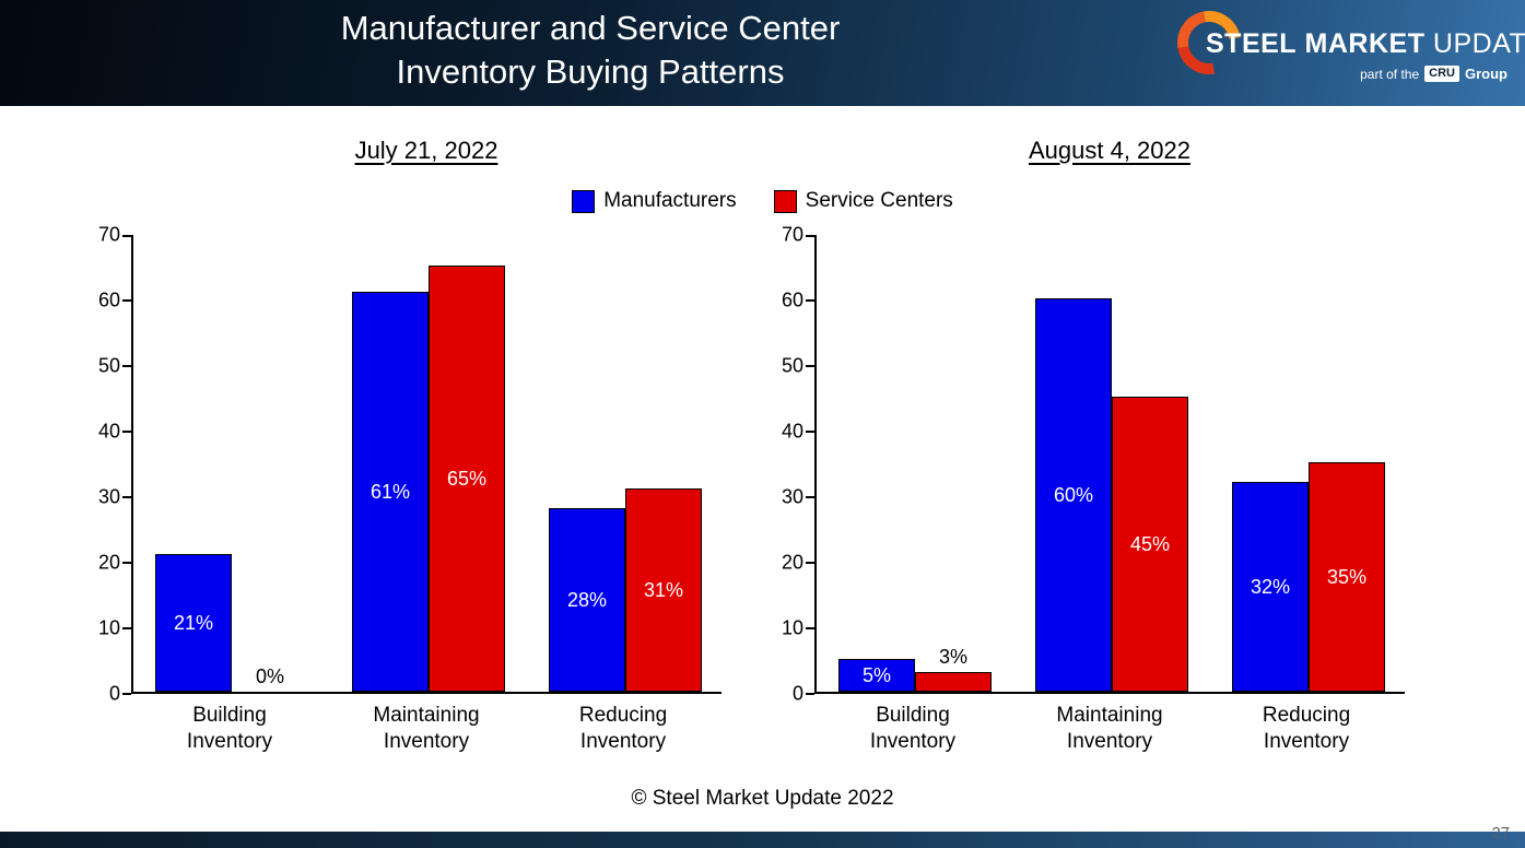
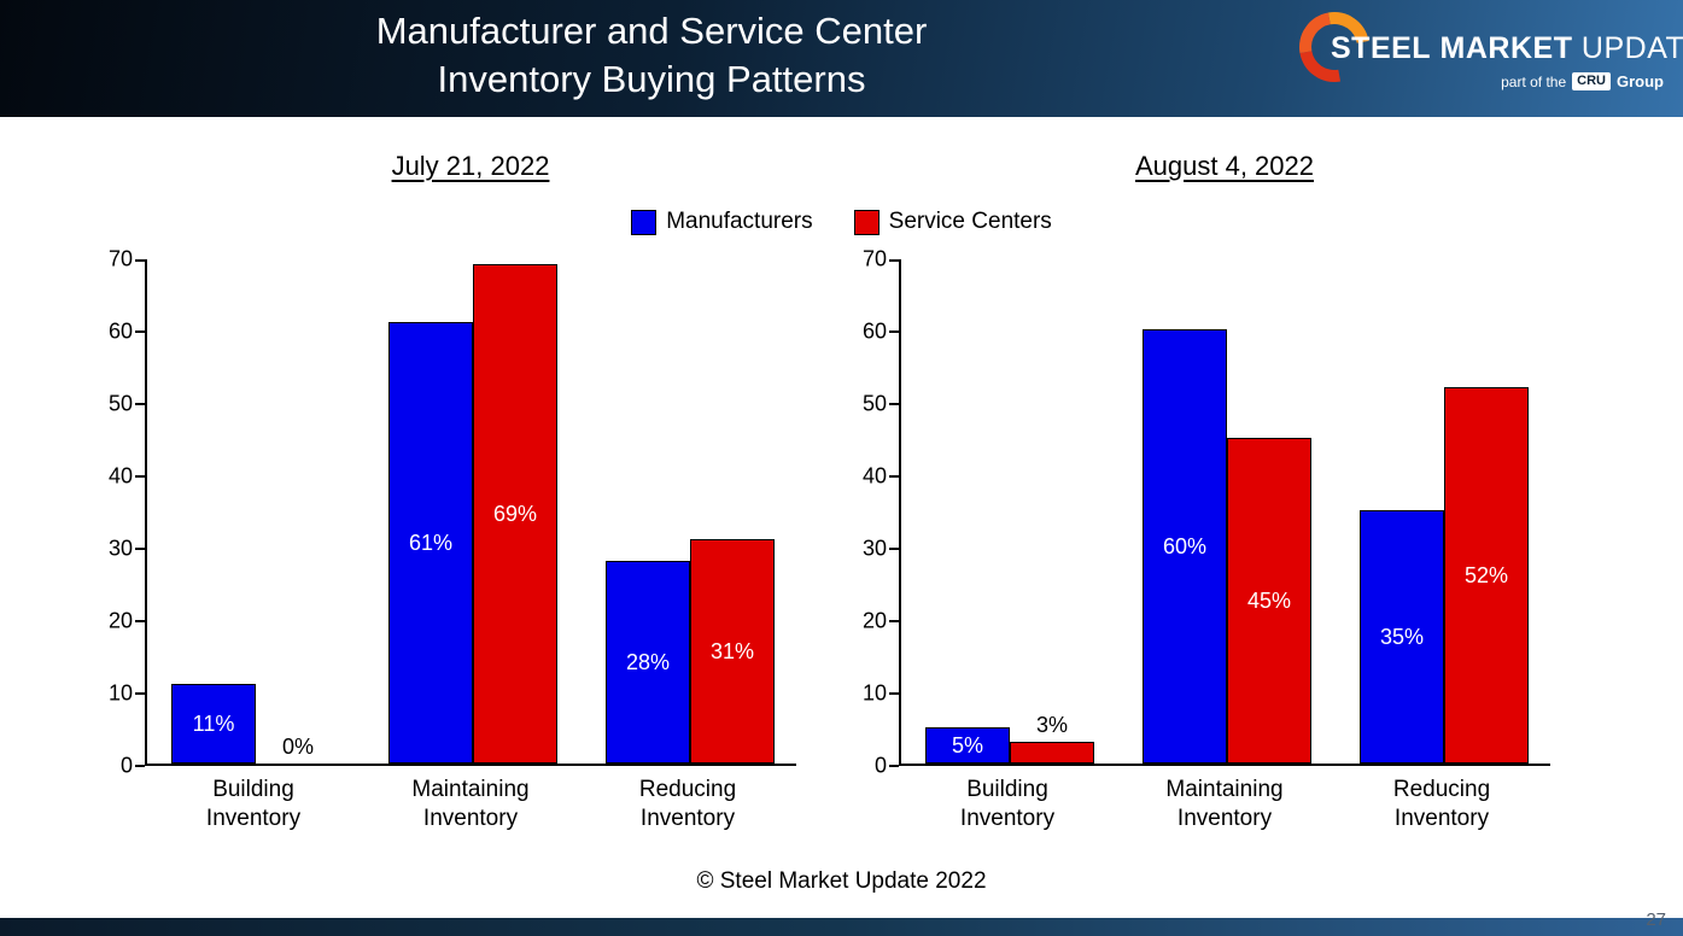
July 21, 2022/Manufacturers/Building Inventory: 21% -> 11%
July 21, 2022/Service Centers/Maintaining Inventory: 65% -> 69%
August 4, 2022/Manufacturers/Reducing Inventory: 32% -> 35%
August 4, 2022/Service Centers/Reducing Inventory: 35% -> 52%
